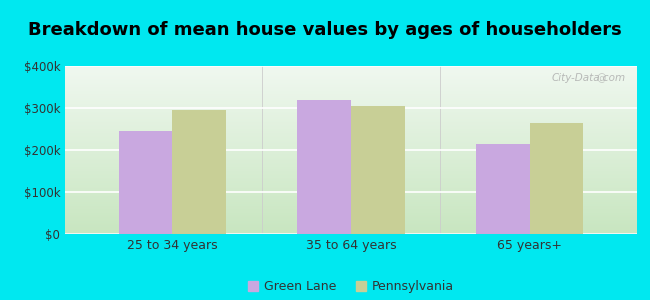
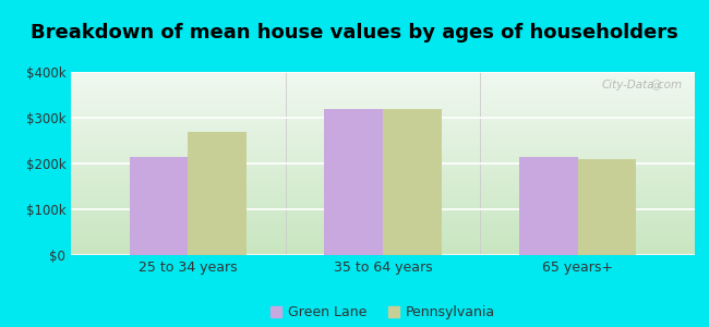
Green Lane/25 to 34 years: $245k -> $215k
Pennsylvania/25 to 34 years: $295k -> $270k
Pennsylvania/35 to 64 years: $305k -> $320k
Pennsylvania/65 years+: $265k -> $210k
